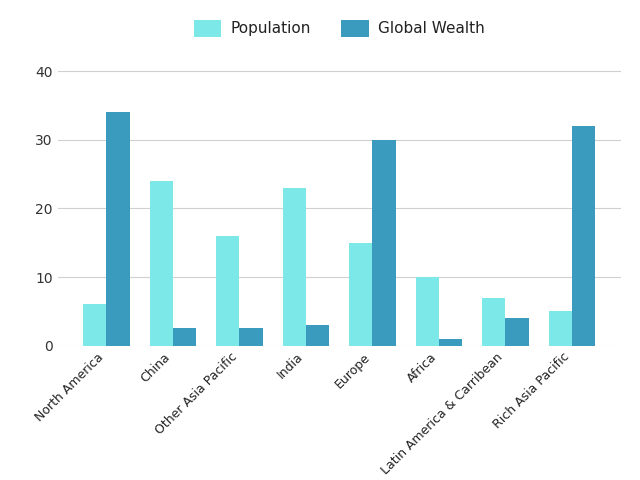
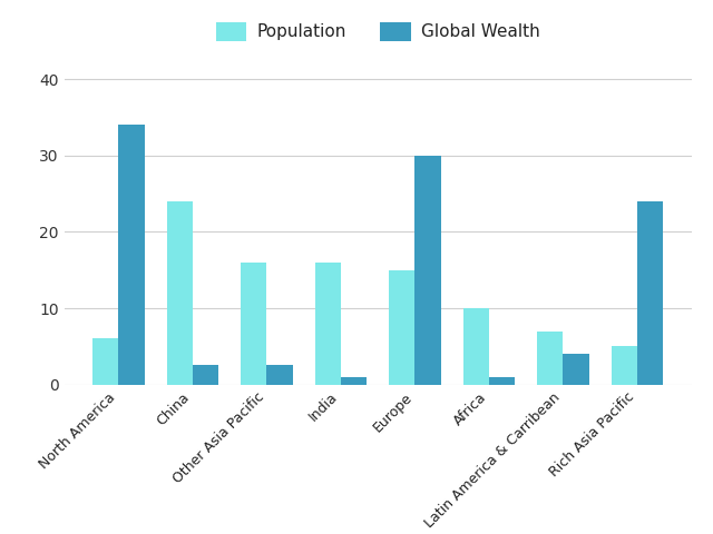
Population/India: 23 -> 16
Global Wealth/India: 3.0 -> 1.0
Global Wealth/Rich Asia Pacific: 32.0 -> 24.0
